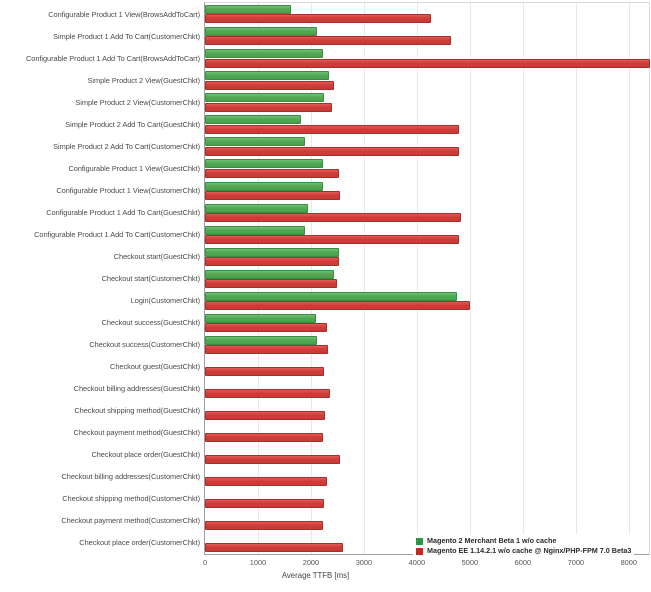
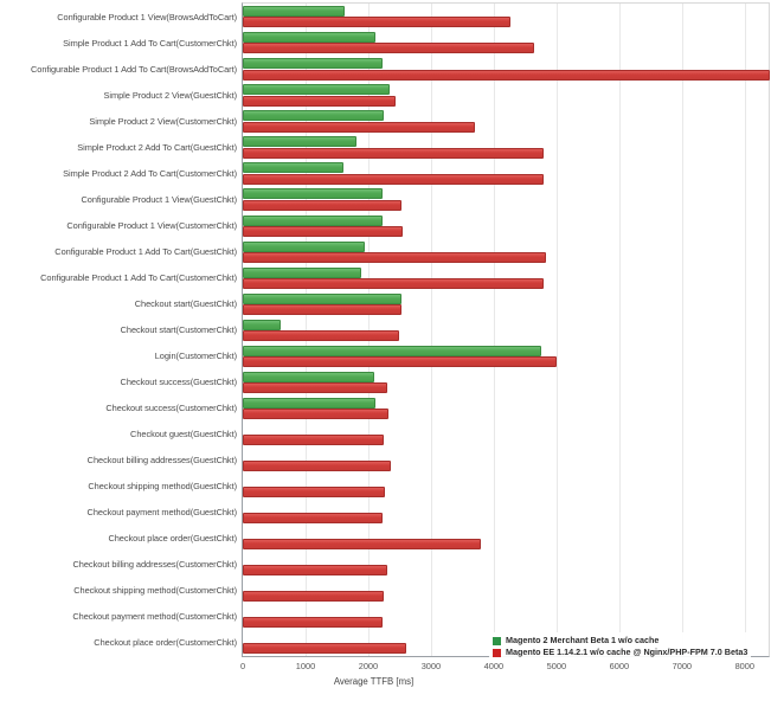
Magento EE 1.14.2.1 w/o cache @ Nginx/PHP-FPM 7.0 Beta3/Simple Product 2 View(CustomerChkt): 2400 -> 3700
Magento 2 Merchant Beta 1 w/o cache/Simple Product 2 Add To Cart(CustomerChkt): 1900 -> 1600
Magento 2 Merchant Beta 1 w/o cache/Checkout start(CustomerChkt): 2400 -> 600
Magento EE 1.14.2.1 w/o cache @ Nginx/PHP-FPM 7.0 Beta3/Checkout place order(GuestChkt): 2500 -> 3800
